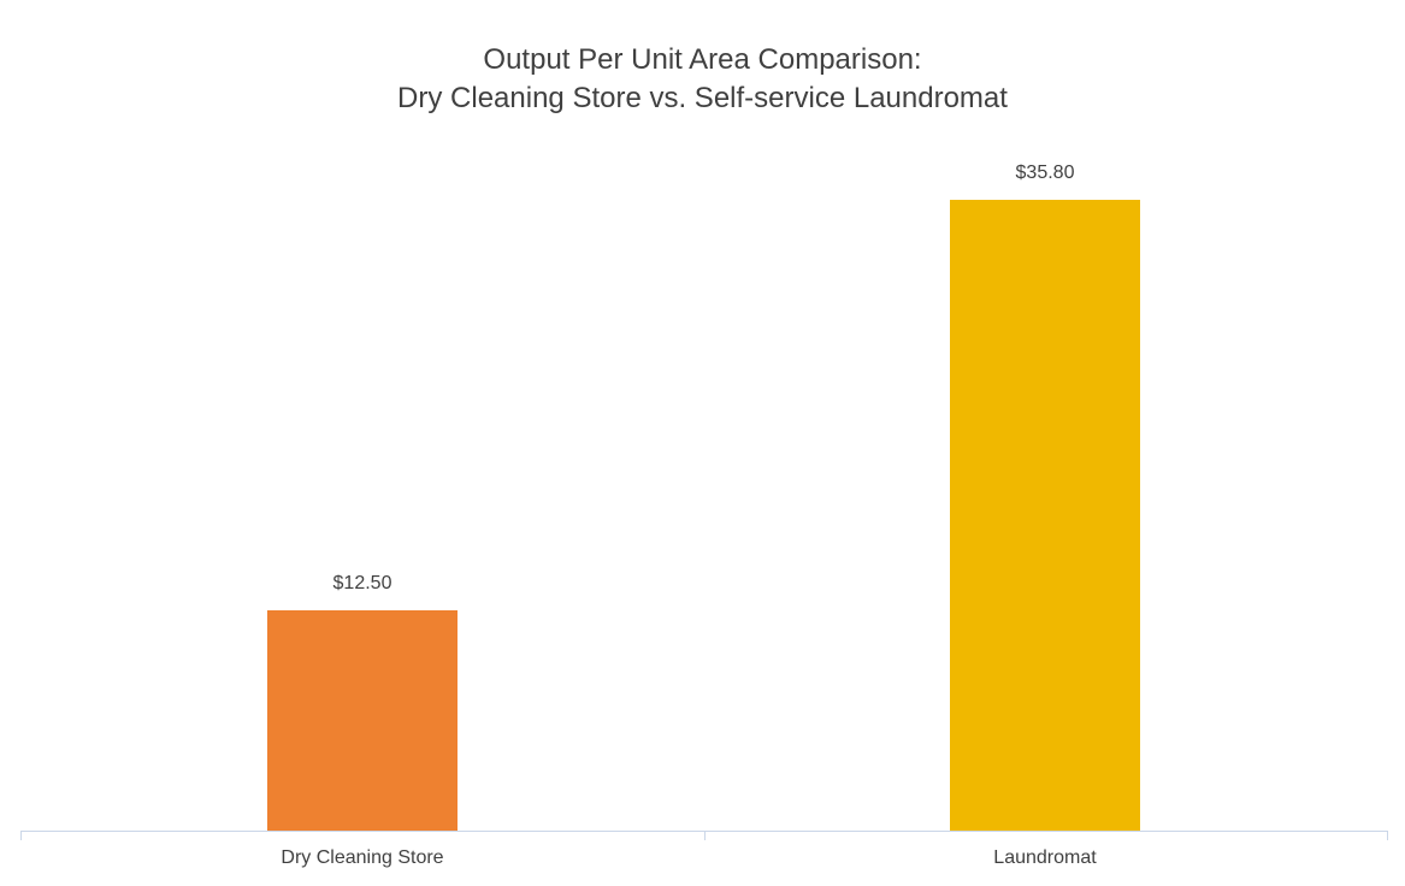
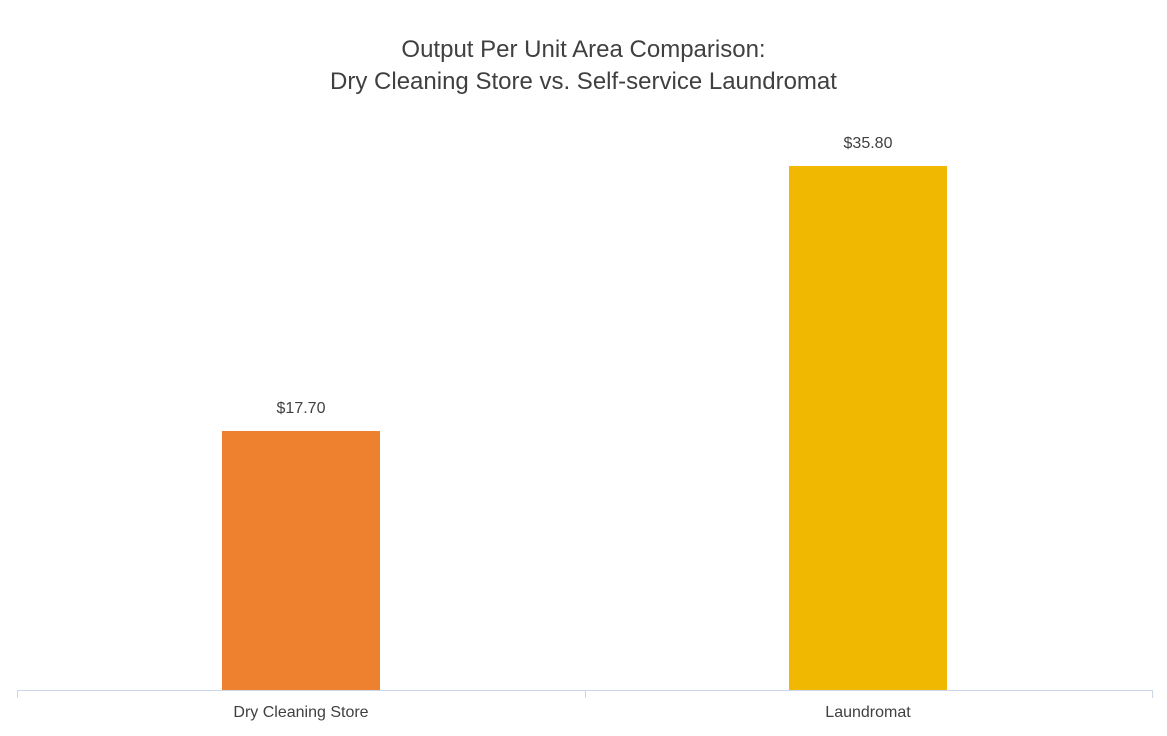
Dry Cleaning Store: $12.50 -> $17.70
